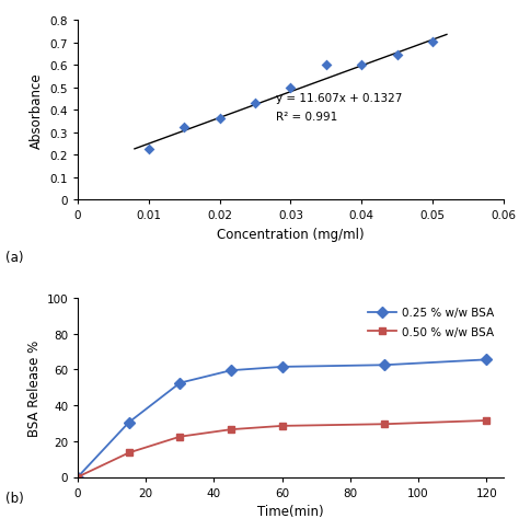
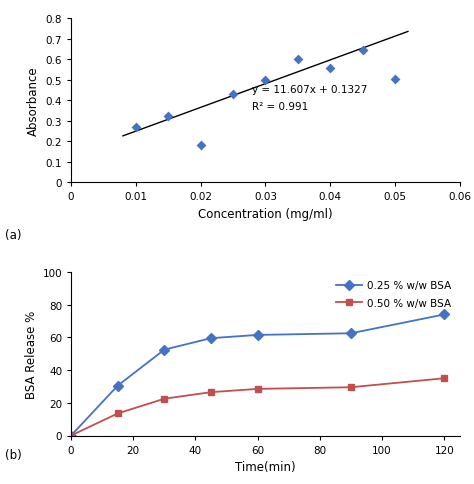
0.01: 0.223 -> 0.270
0.02: 0.363 -> 0.180
0.04: 0.601 -> 0.555
0.05: 0.703 -> 0.505
0.25 % w/w BSA/120: 66 -> 74
0.50 % w/w BSA/120: 32 -> 35
